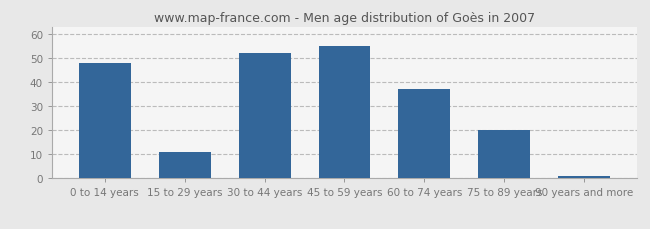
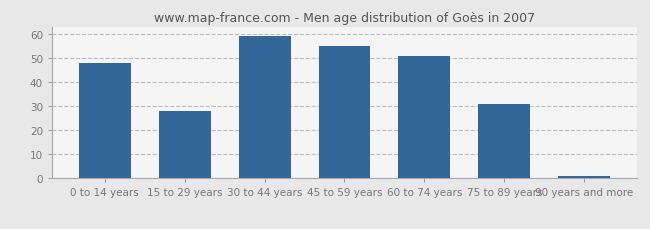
15 to 29 years: 11 -> 28
30 to 44 years: 52 -> 59
60 to 74 years: 37 -> 51
75 to 89 years: 20 -> 31
